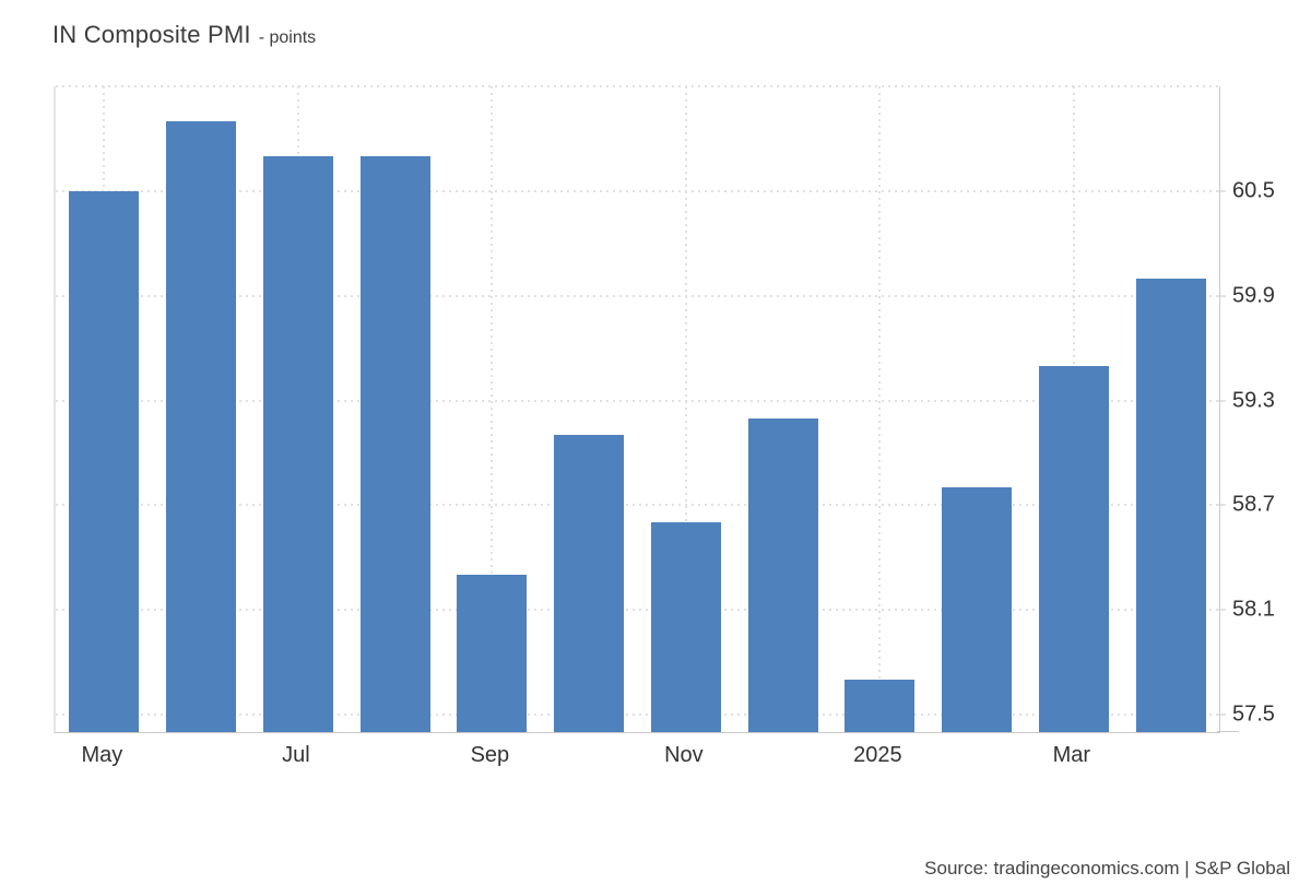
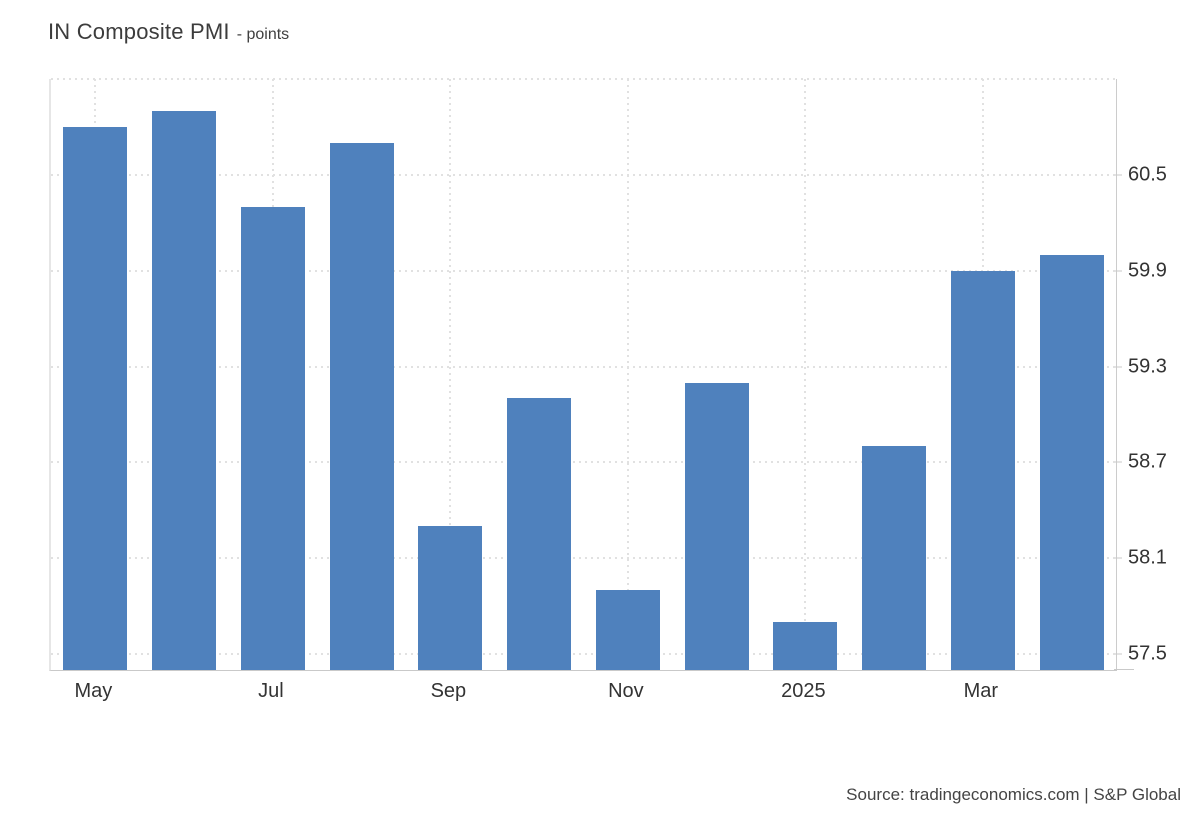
May: 60.5 -> 60.8
Jul: 60.7 -> 60.3
Nov: 58.6 -> 57.9
Mar: 59.5 -> 59.9
